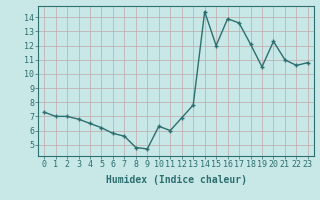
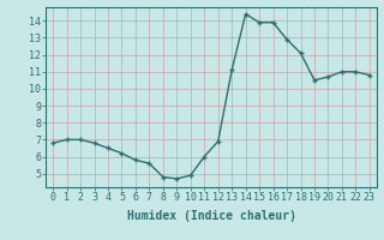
0: 7.3 -> 6.8
10: 6.3 -> 4.9
13: 7.8 -> 11.1
15: 12.0 -> 13.9
17: 13.6 -> 12.9
20: 12.3 -> 10.7
22: 10.6 -> 11.0
